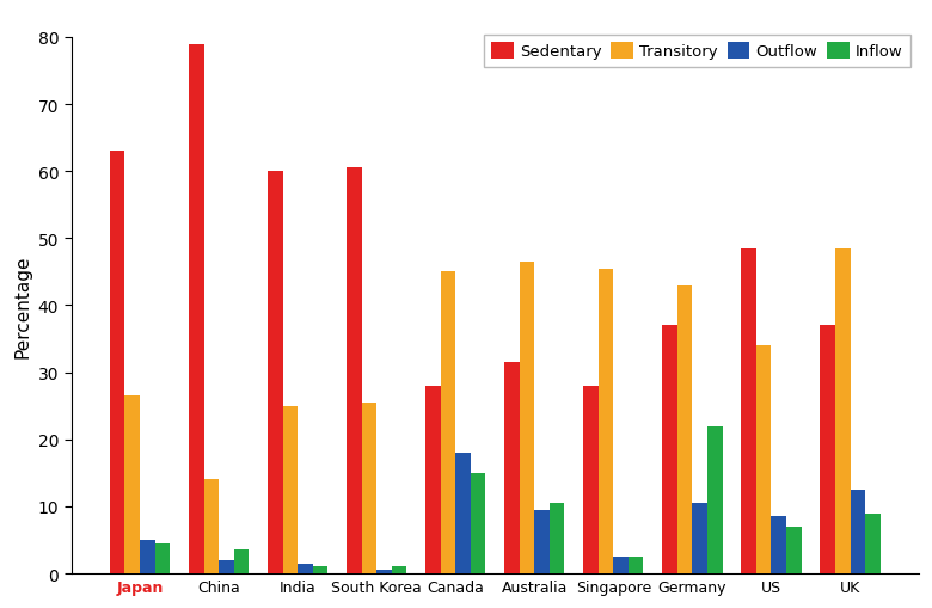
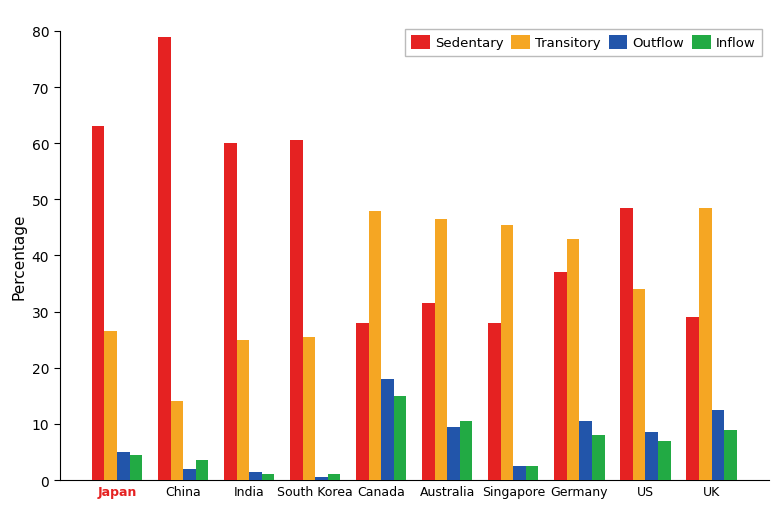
Transitory/Canada: 45.0 -> 48.0
Inflow/Germany: 22.0 -> 8.0
Sedentary/UK: 37.0 -> 29.0
